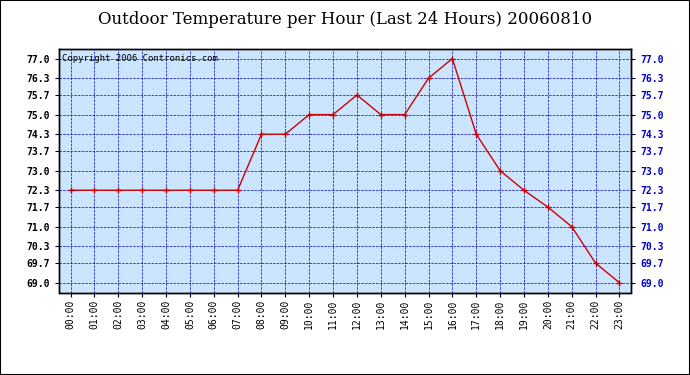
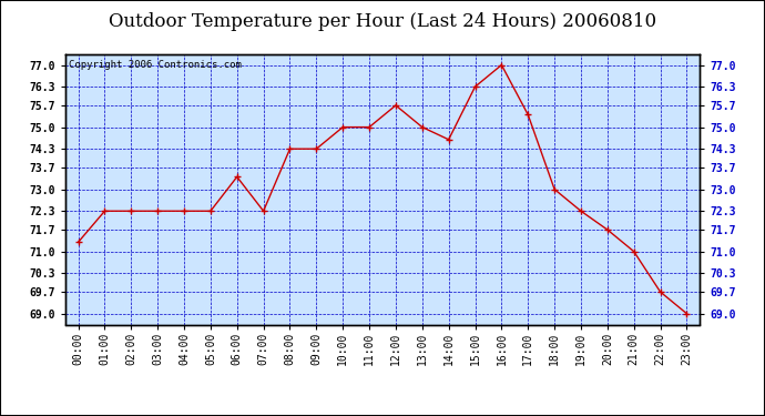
00:00: 72.3 -> 71.3
06:00: 72.3 -> 73.4
14:00: 75.0 -> 74.6
17:00: 74.3 -> 75.4
